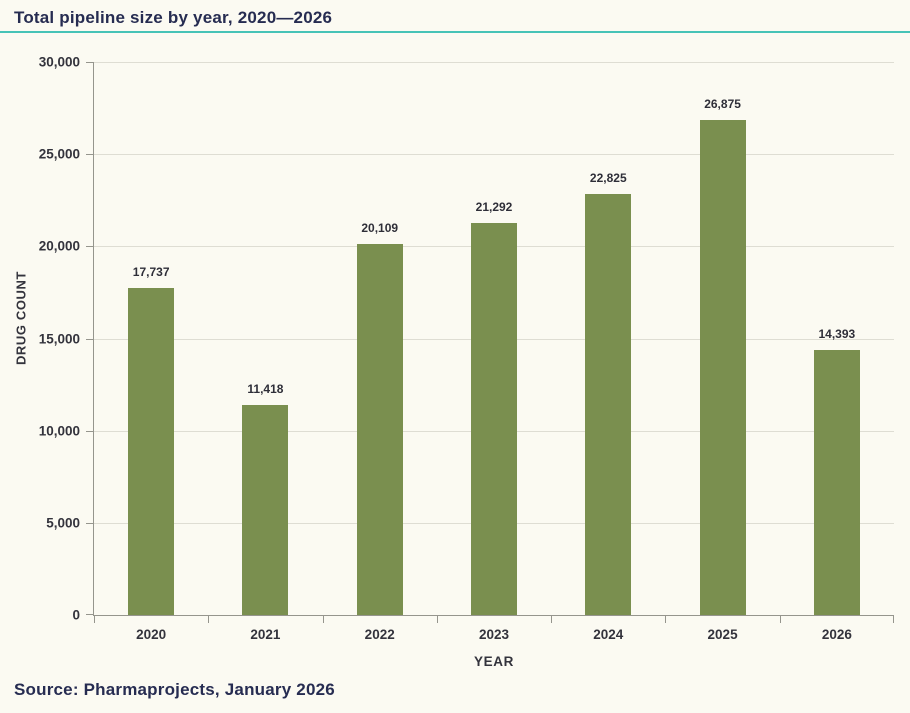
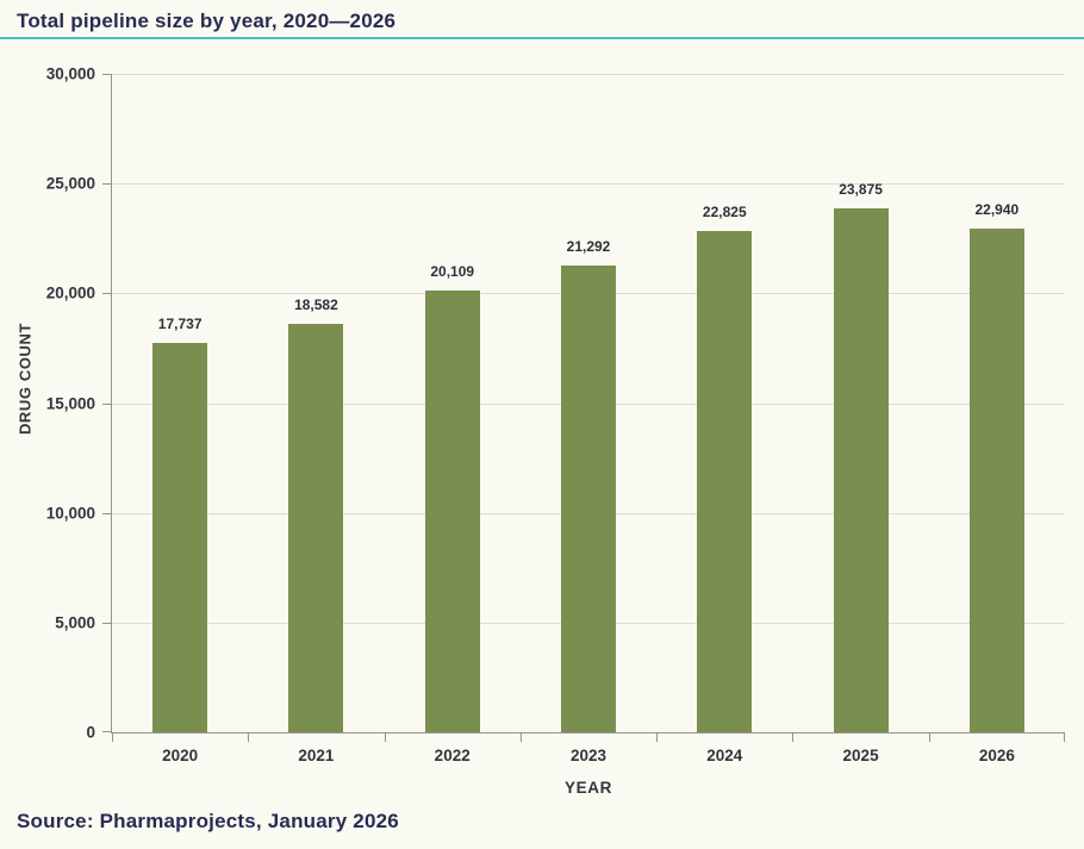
2021: 11,418 -> 18,582
2025: 26,875 -> 23,875
2026: 14,393 -> 22,940
